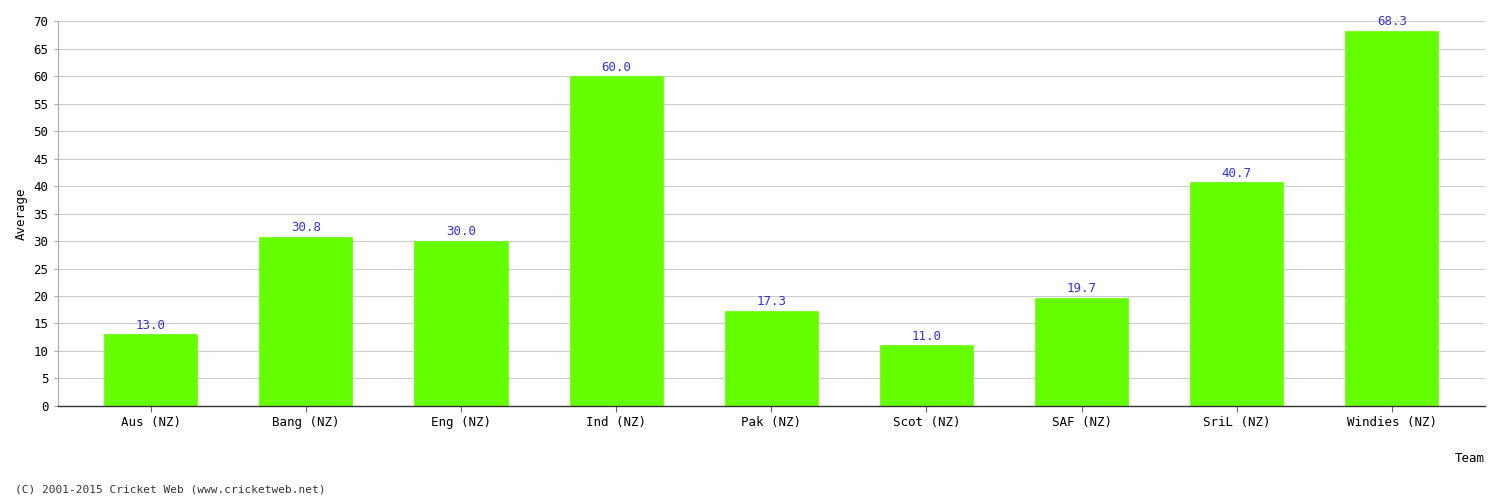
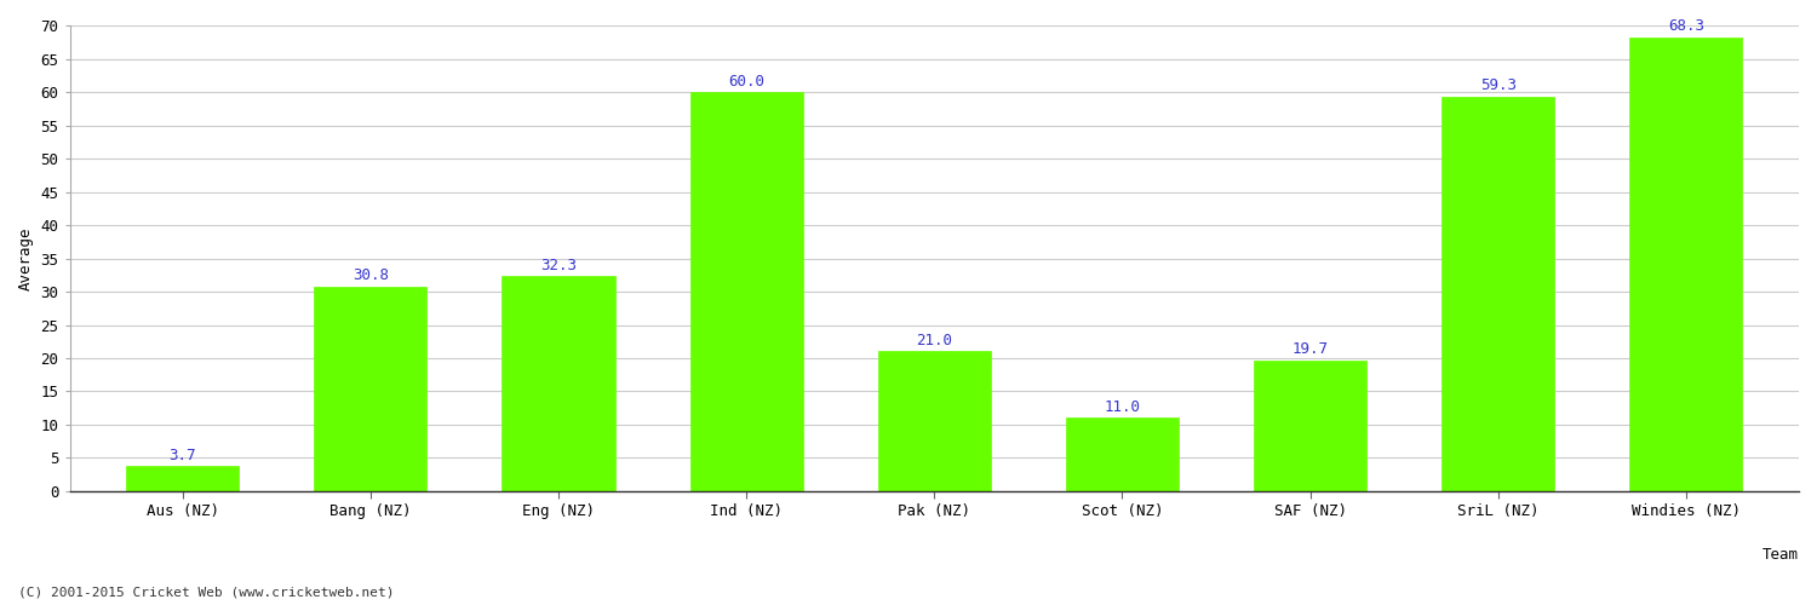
Aus (NZ): 13.0 -> 3.7
Eng (NZ): 30.0 -> 32.3
Pak (NZ): 17.3 -> 21.0
SriL (NZ): 40.7 -> 59.3
